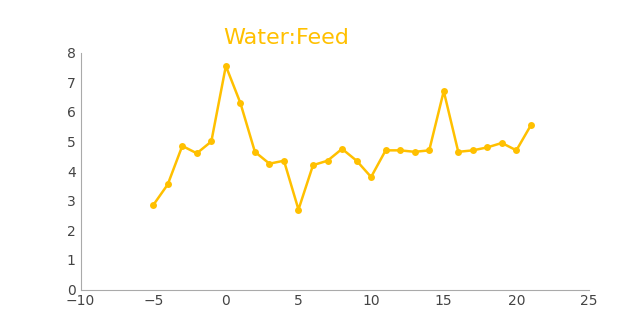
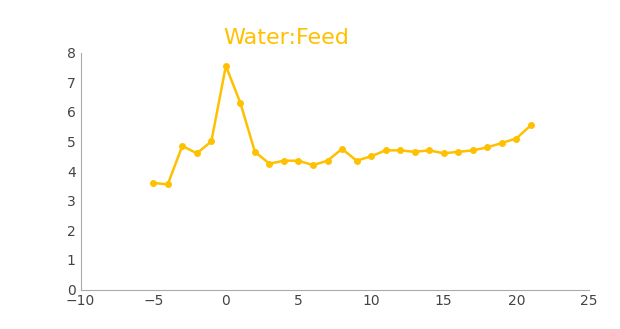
−5: 2.85 -> 3.60
5: 2.70 -> 4.35
10: 3.80 -> 4.50
15: 6.70 -> 4.60
20: 4.70 -> 5.10
